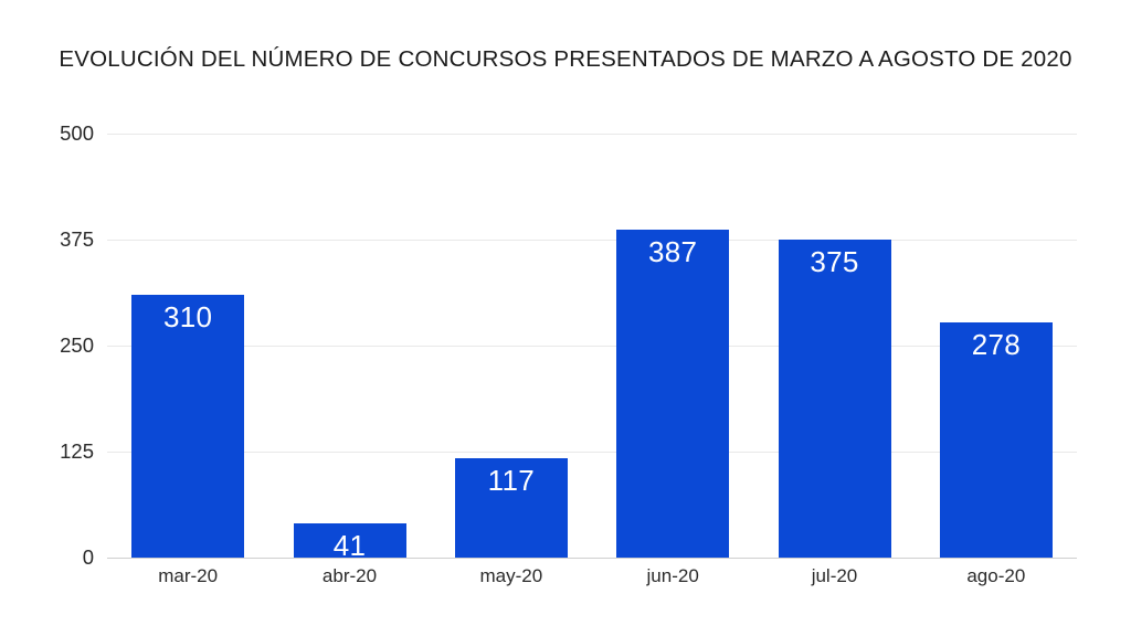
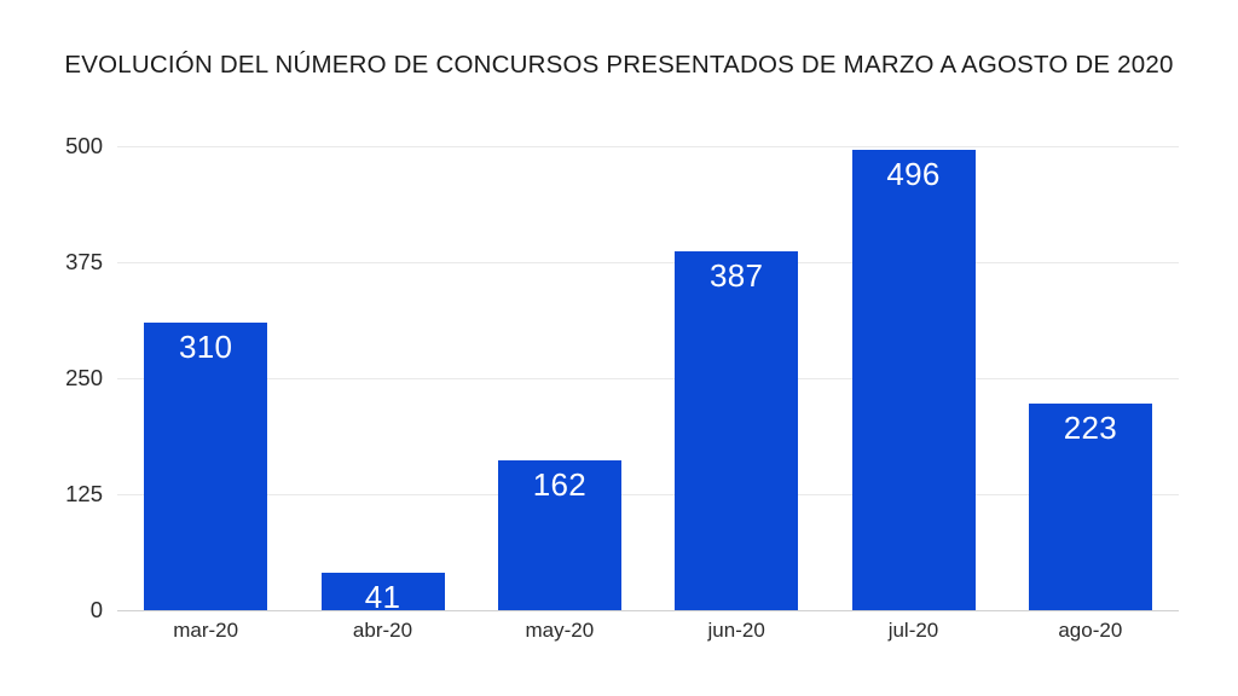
may-20: 117 -> 162
jul-20: 375 -> 496
ago-20: 278 -> 223
